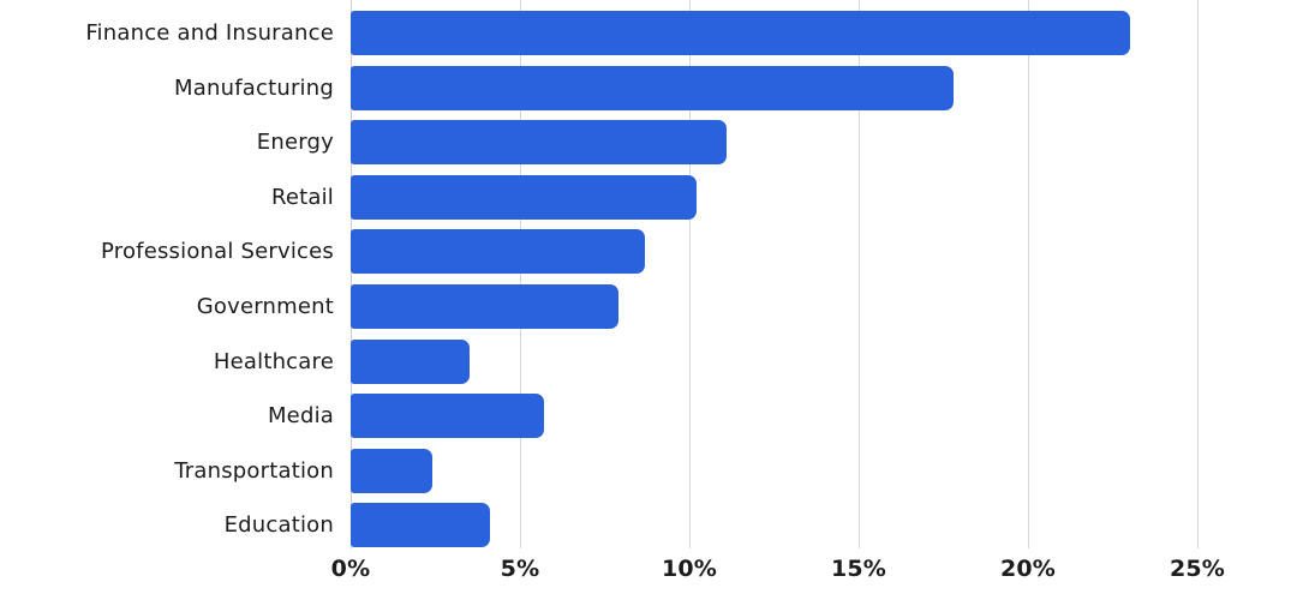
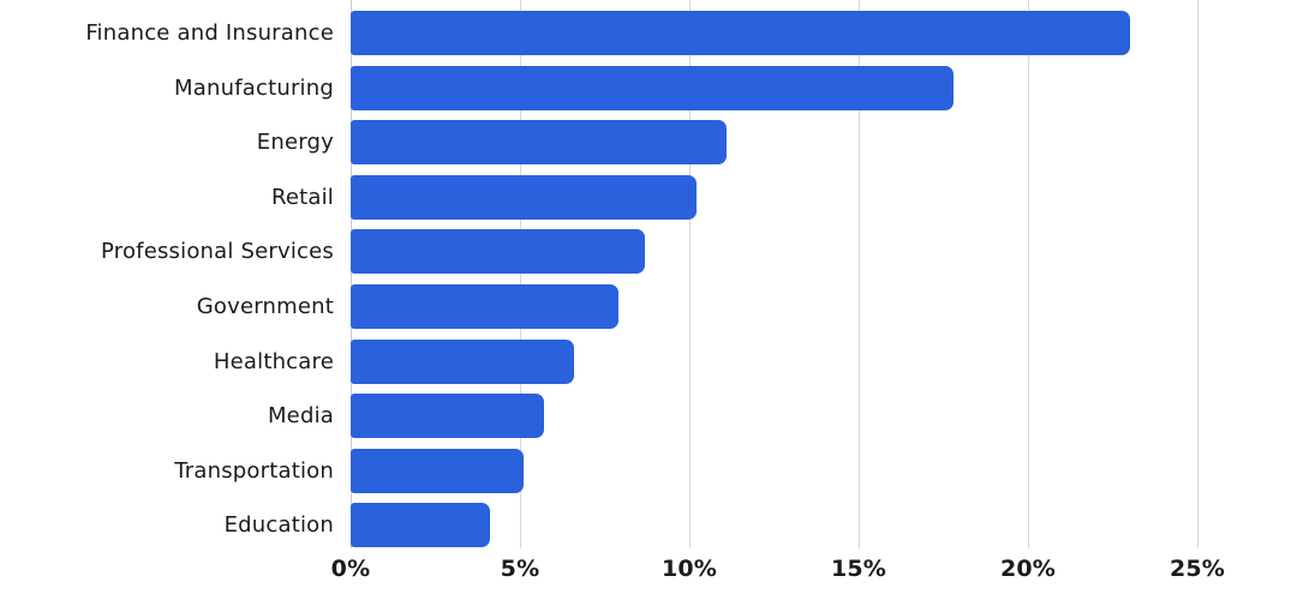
Healthcare: 3.5% -> 6.6%
Transportation: 2.4% -> 5.1%
